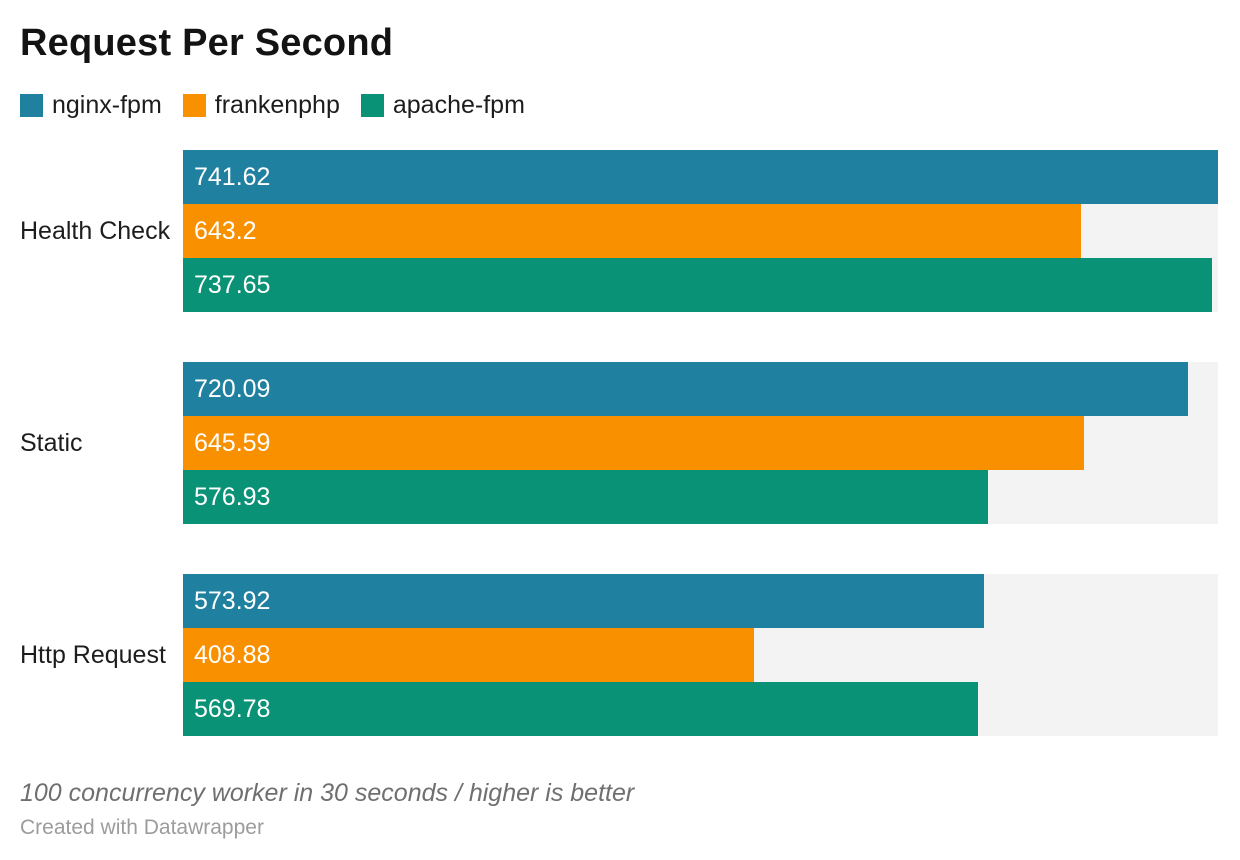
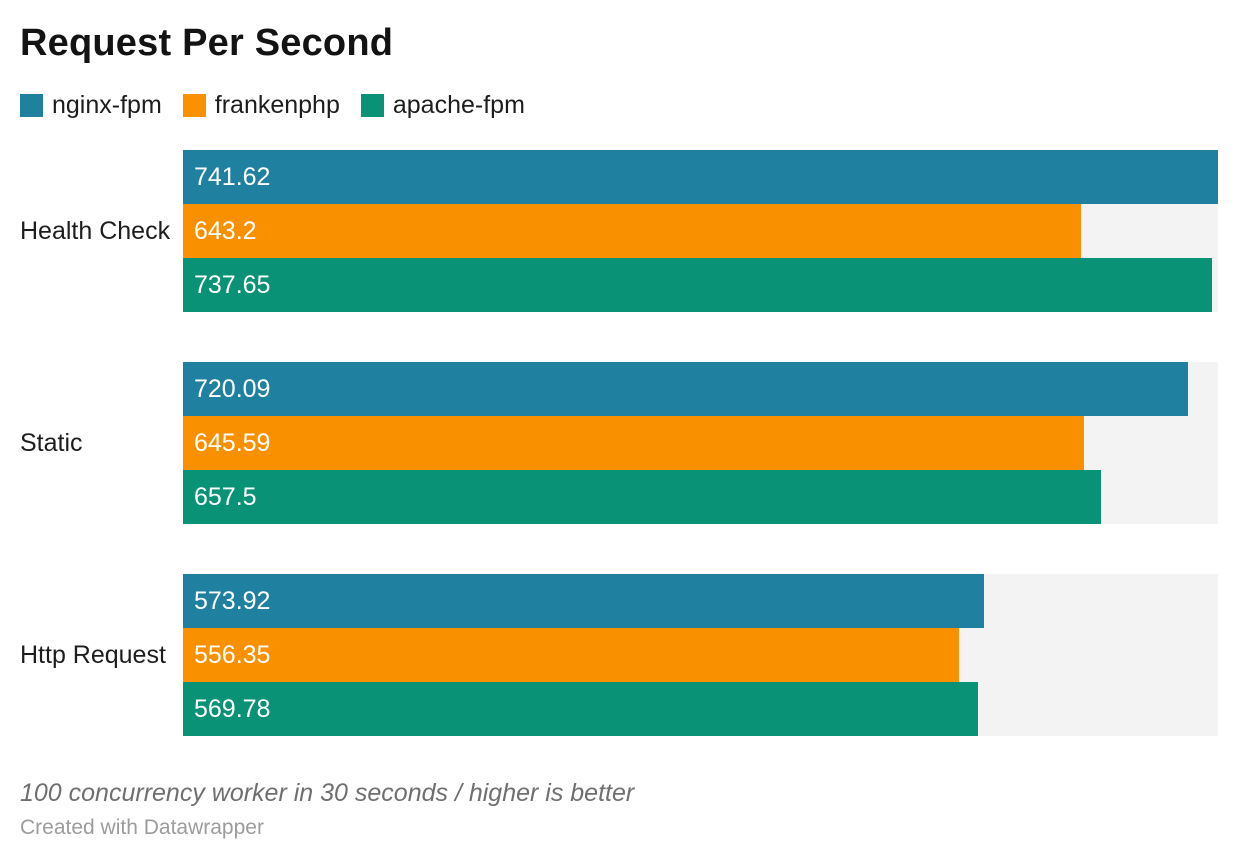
apache-fpm/Static: 576.93 -> 657.5
frankenphp/Http Request: 408.88 -> 556.35
